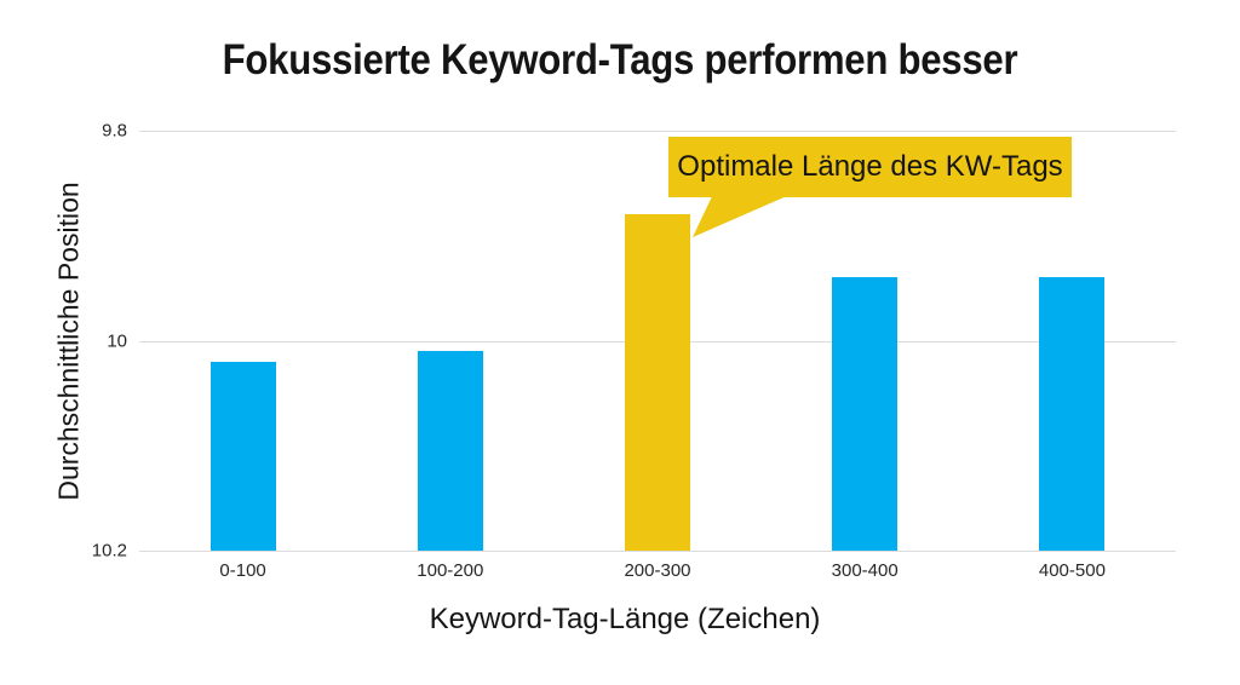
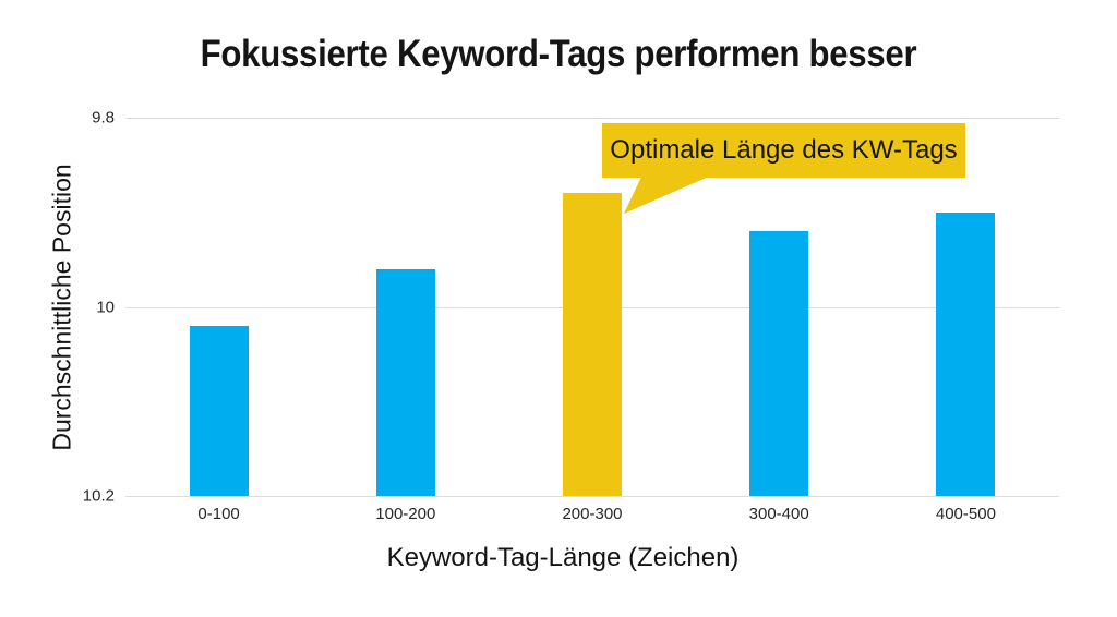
100-200: 10.01 -> 9.96
300-400: 9.94 -> 9.92
400-500: 9.94 -> 9.90
